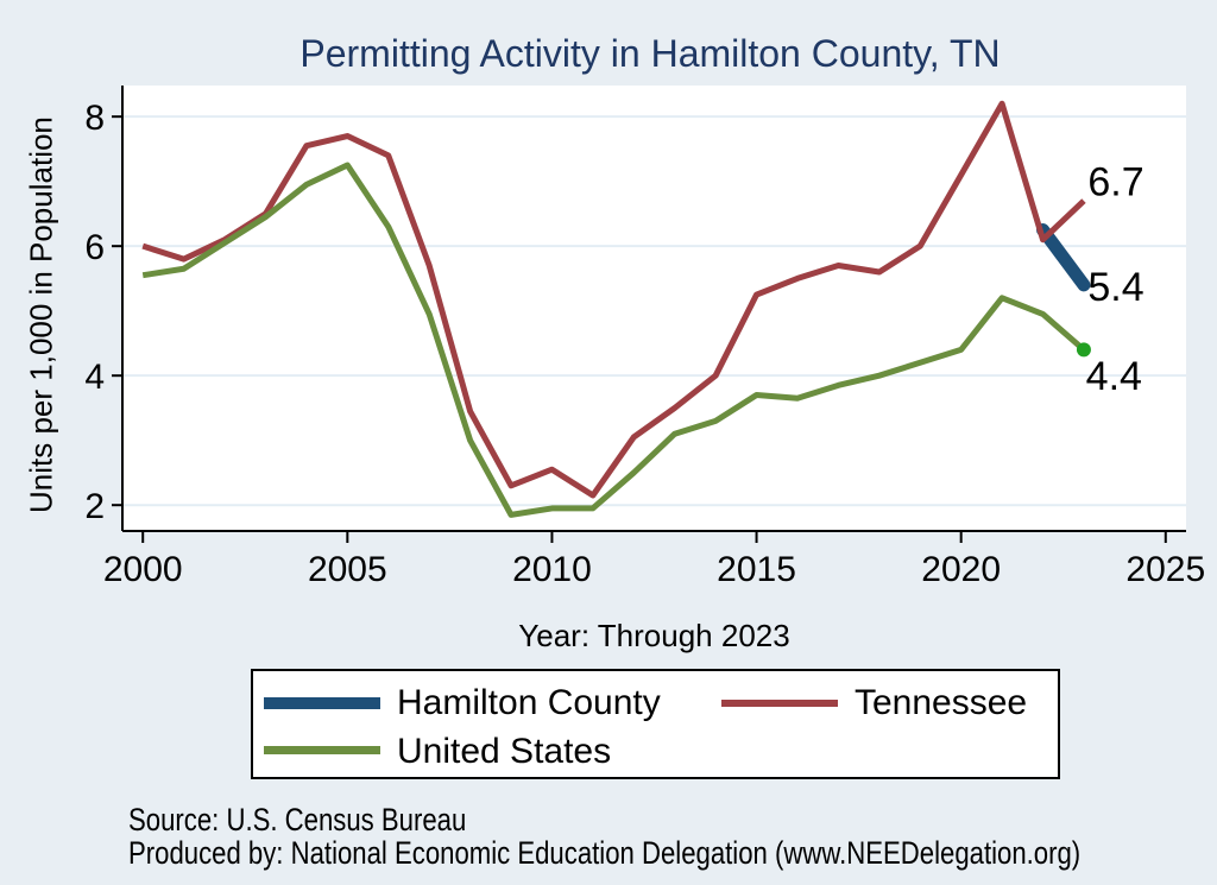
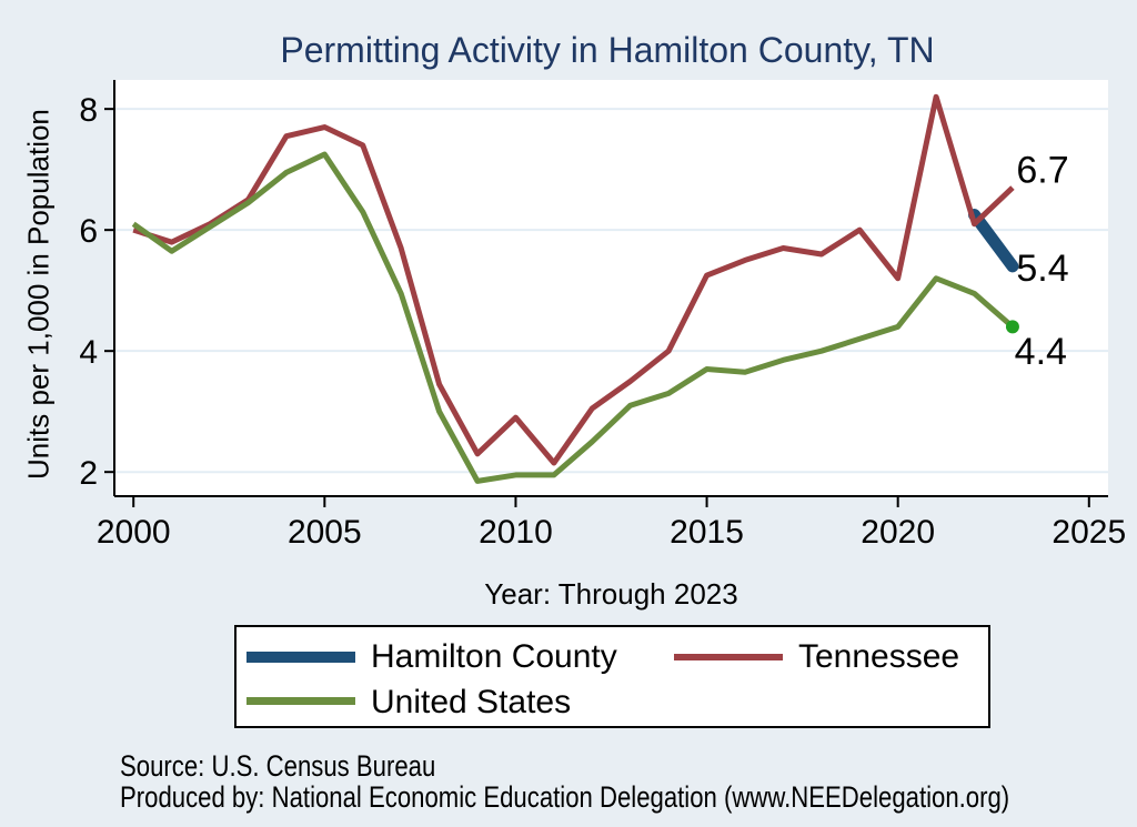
United States/2000: 5.5 -> 6.1
Tennessee/2010: 2.5 -> 2.9
Tennessee/2020: 7.1 -> 5.2
